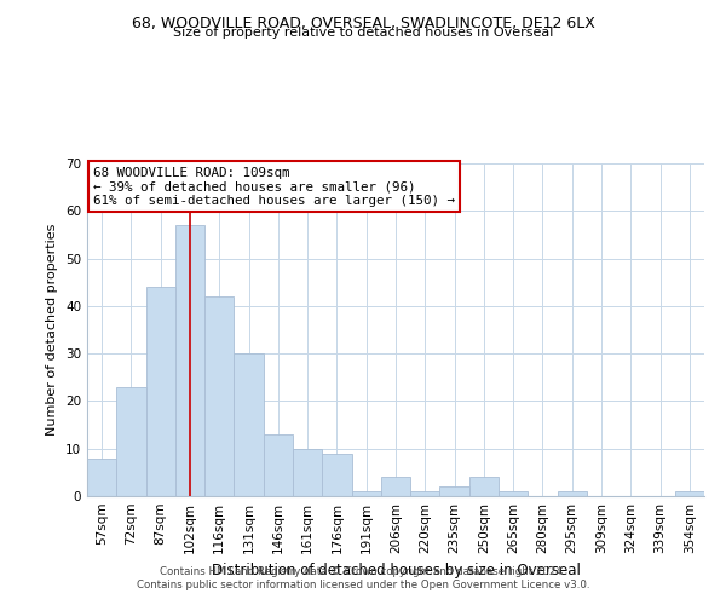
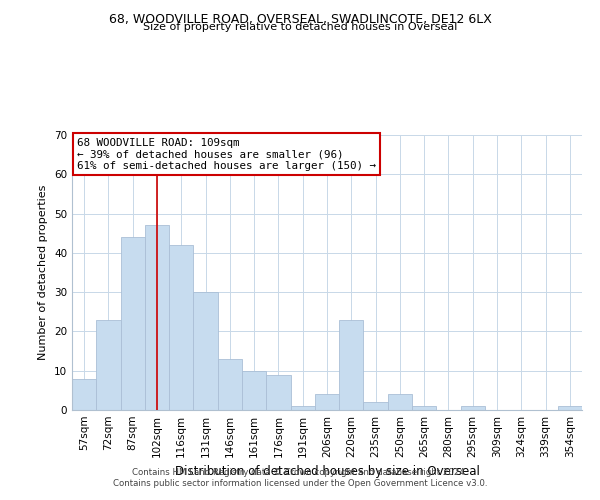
102sqm: 57 -> 47
220sqm: 1 -> 23
